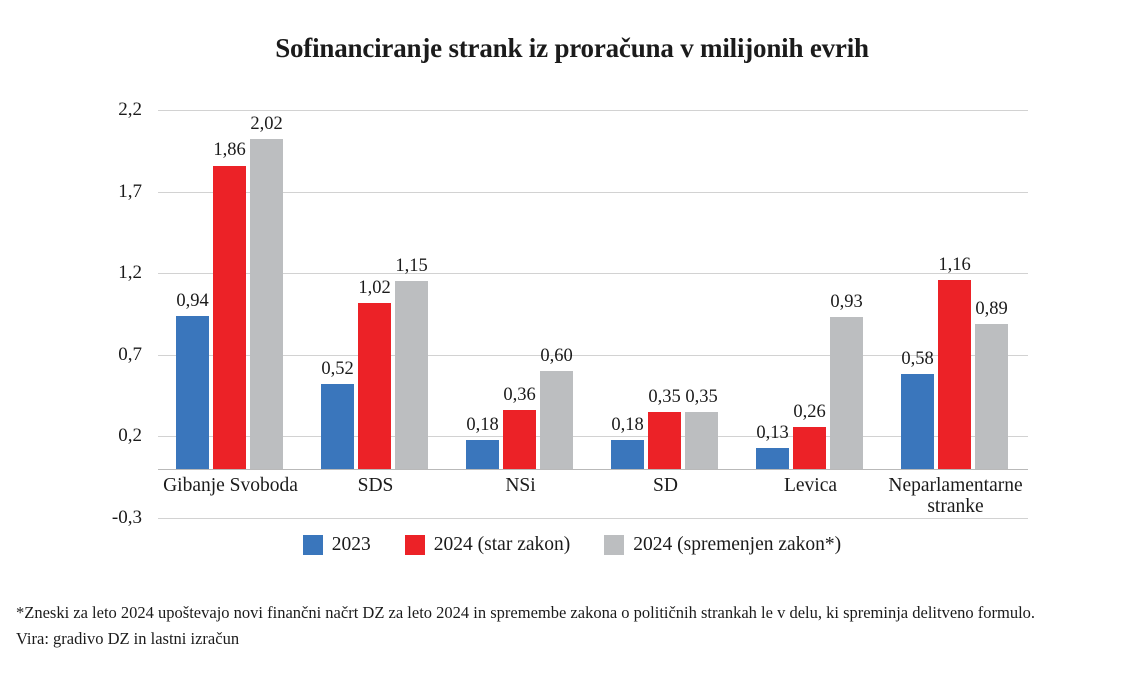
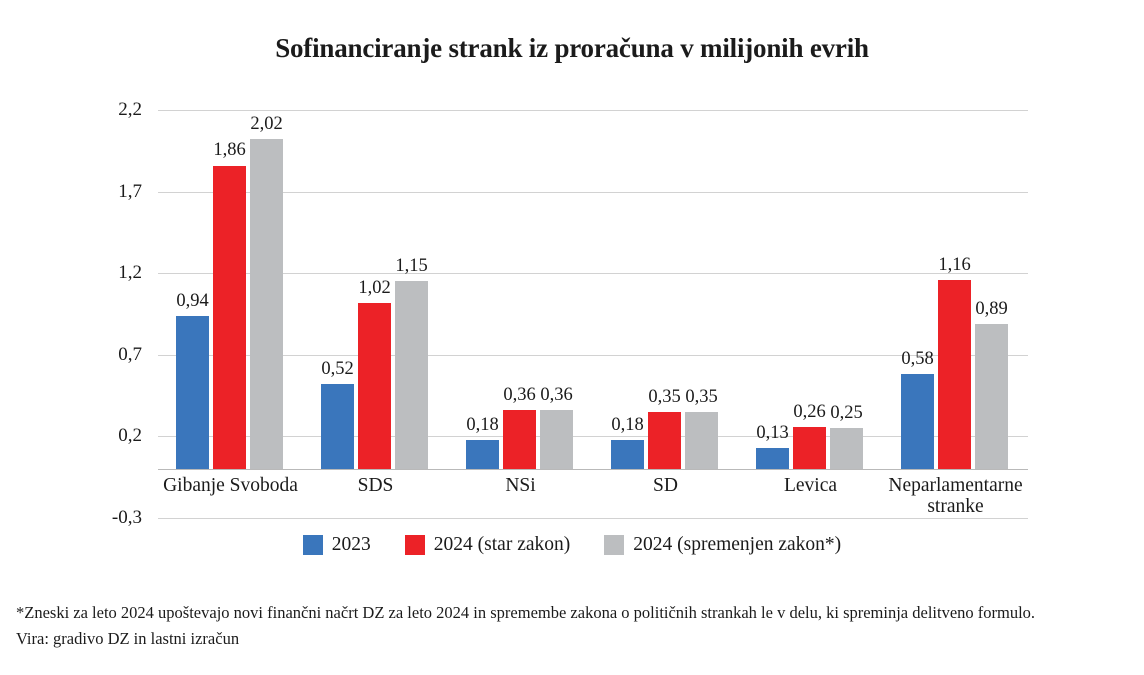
2024 (spremenjen zakon*)/NSi: 0,60 -> 0,36
2024 (spremenjen zakon*)/Levica: 0,93 -> 0,25
